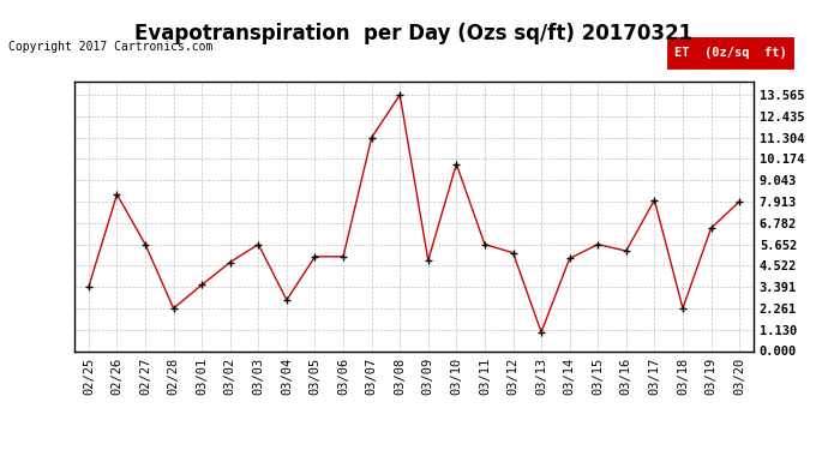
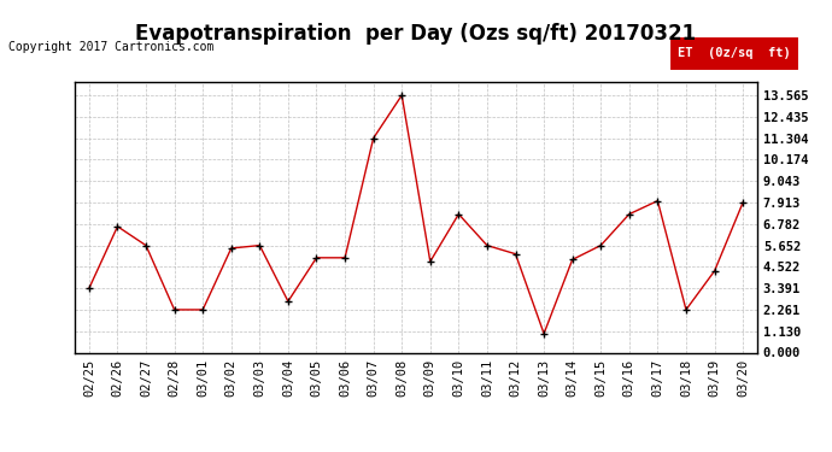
02/26: 8.3 -> 6.7
03/01: 3.5 -> 2.3
03/02: 4.7 -> 5.5
03/10: 9.9 -> 7.3
03/16: 5.3 -> 7.3
03/19: 6.5 -> 4.3
